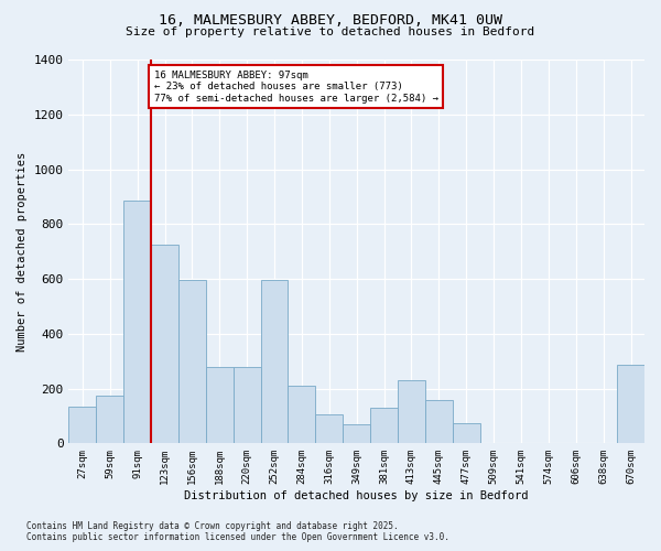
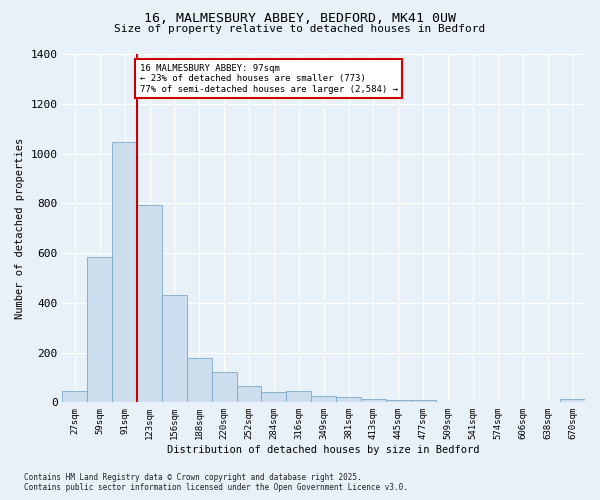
27sqm: 135 -> 47
59sqm: 175 -> 585
91sqm: 885 -> 1047
123sqm: 725 -> 793
156sqm: 595 -> 430
188sqm: 280 -> 180
220sqm: 280 -> 120
252sqm: 595 -> 65
284sqm: 210 -> 40
316sqm: 105 -> 47
349sqm: 70 -> 25
381sqm: 130 -> 22
413sqm: 230 -> 15
445sqm: 160 -> 10
477sqm: 75 -> 8
670sqm: 285 -> 12
